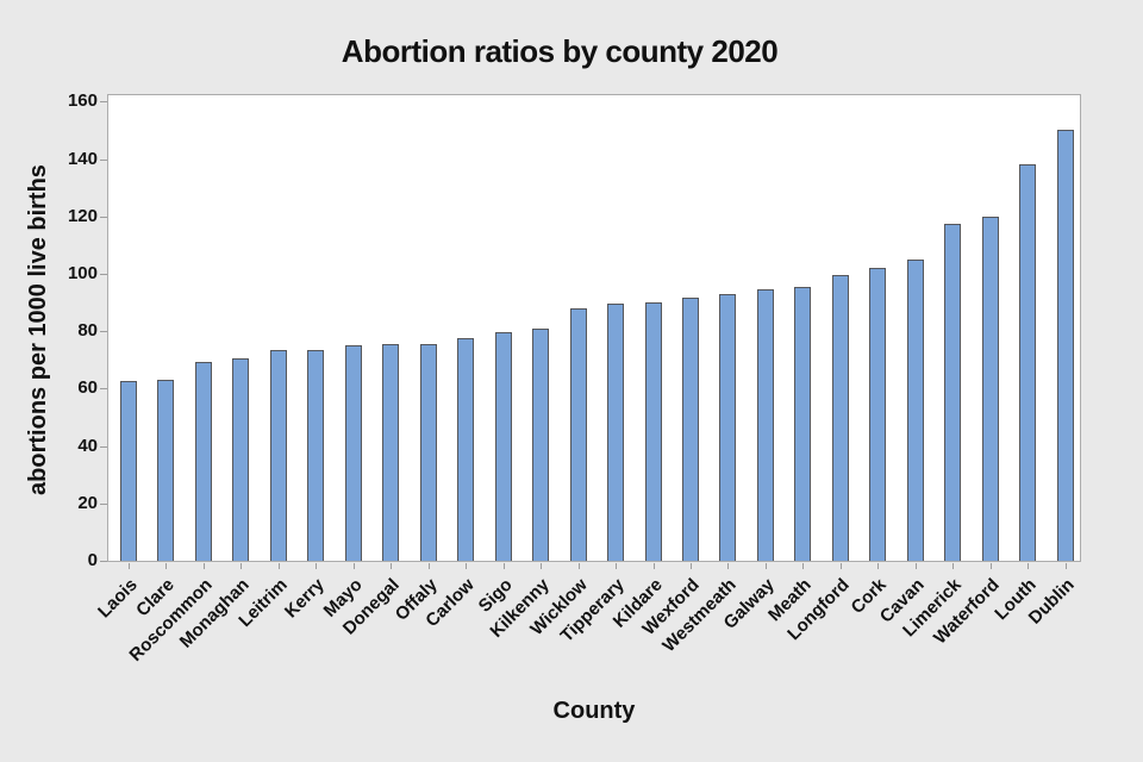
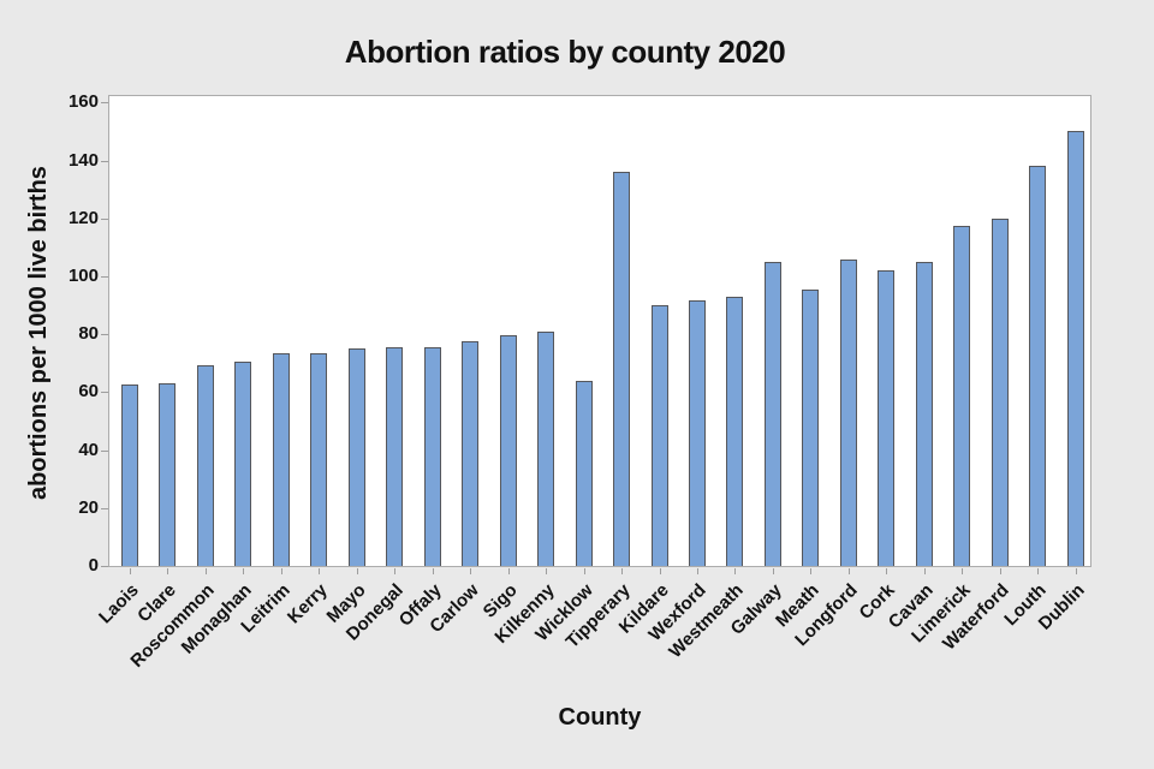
Wicklow: 88 -> 64
Tipperary: 90 -> 136
Galway: 94 -> 105
Longford: 100 -> 106
